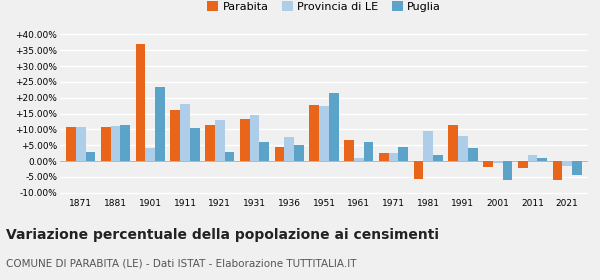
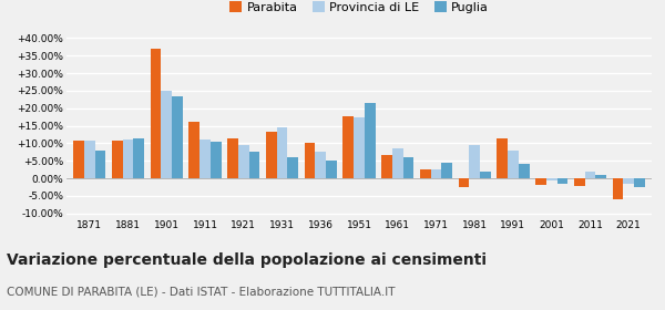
Puglia/1871: 3.0% -> 7.8%
Provincia di LE/1901: 4.0% -> 25.0%
Provincia di LE/1911: 18.0% -> 11.2%
Provincia di LE/1921: 13.0% -> 9.5%
Puglia/1921: 3.0% -> 7.5%
Parabita/1936: 4.5% -> 10.0%
Provincia di LE/1961: 1.0% -> 8.5%
Parabita/1981: -5.5% -> -2.5%
Puglia/2001: -6.0% -> -1.5%
Puglia/2021: -4.5% -> -2.5%
